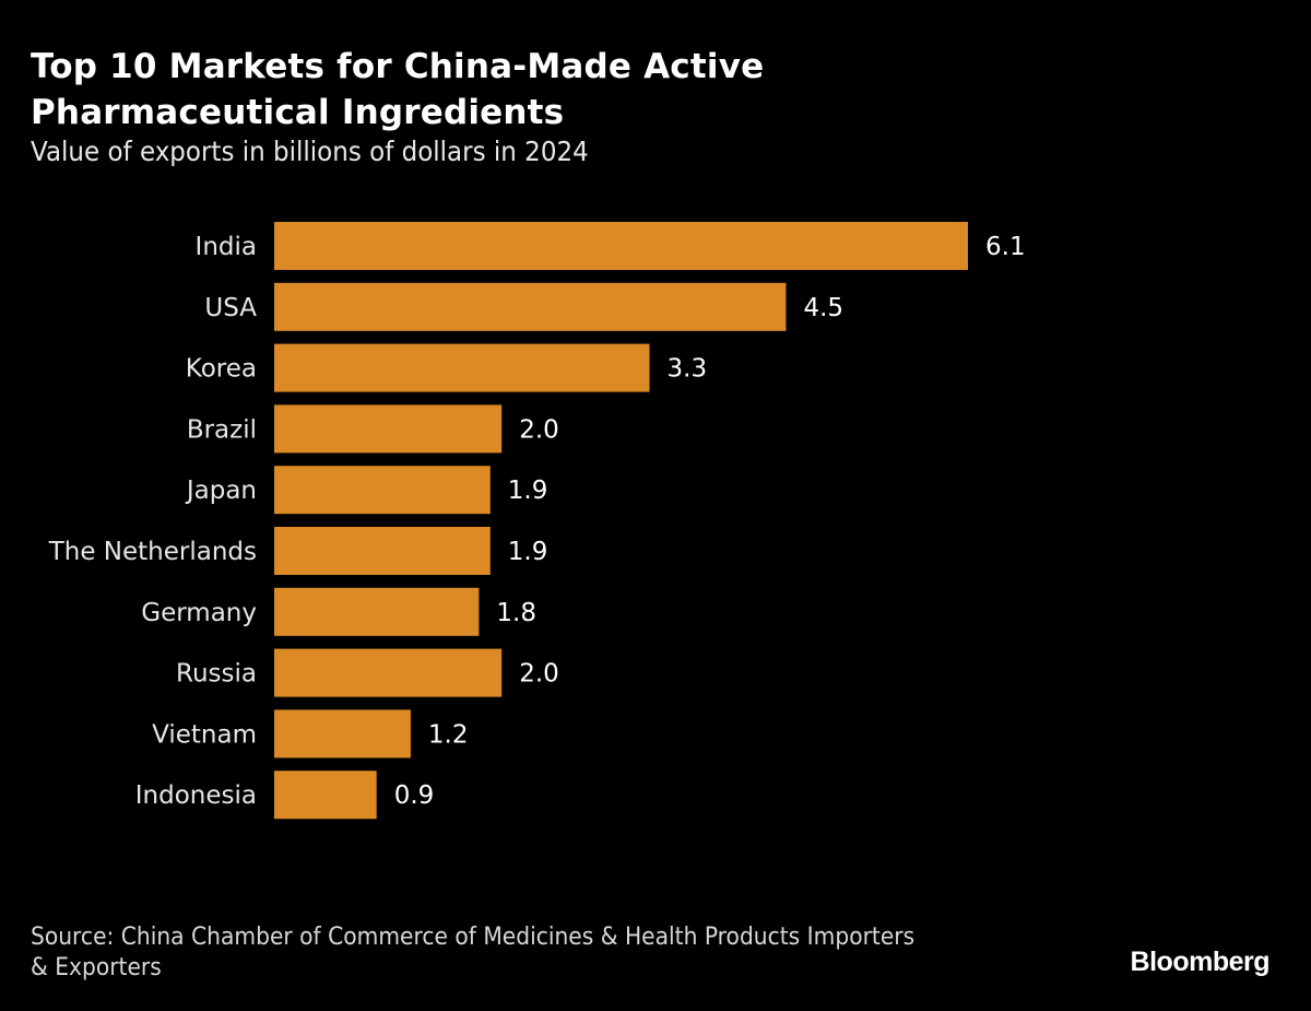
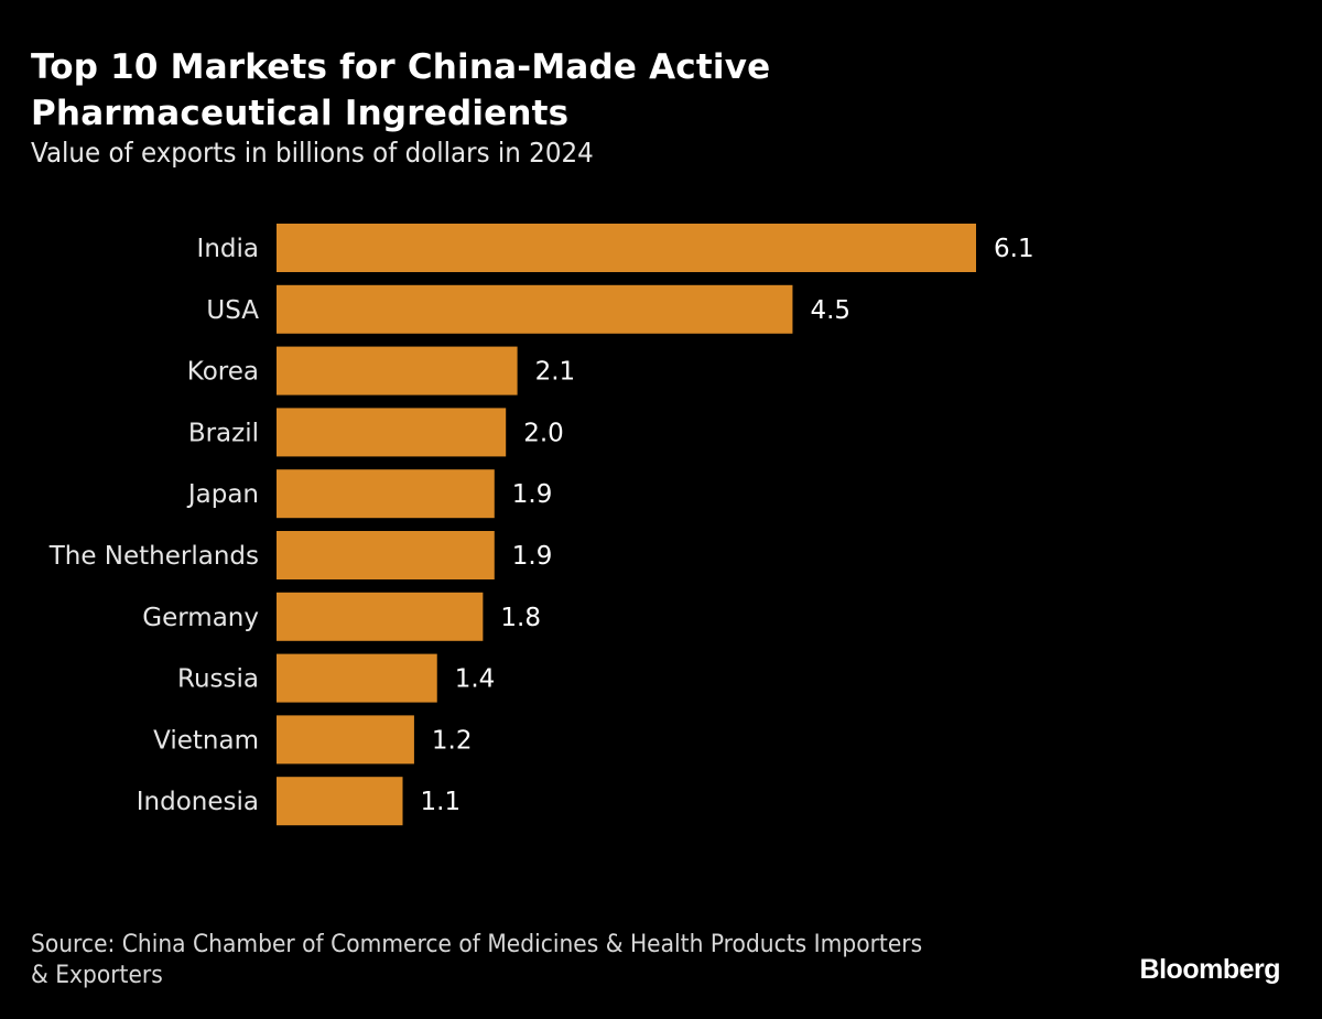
Korea: 3.3 -> 2.1
Russia: 2.0 -> 1.4
Indonesia: 0.9 -> 1.1
